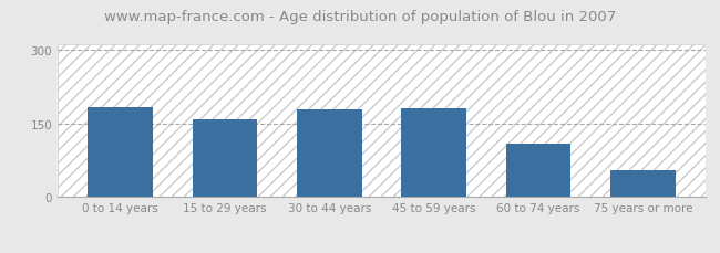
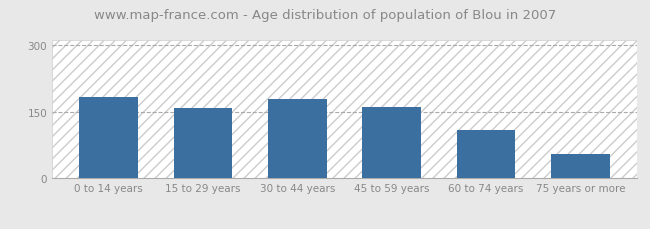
45 to 59 years: 180 -> 160
